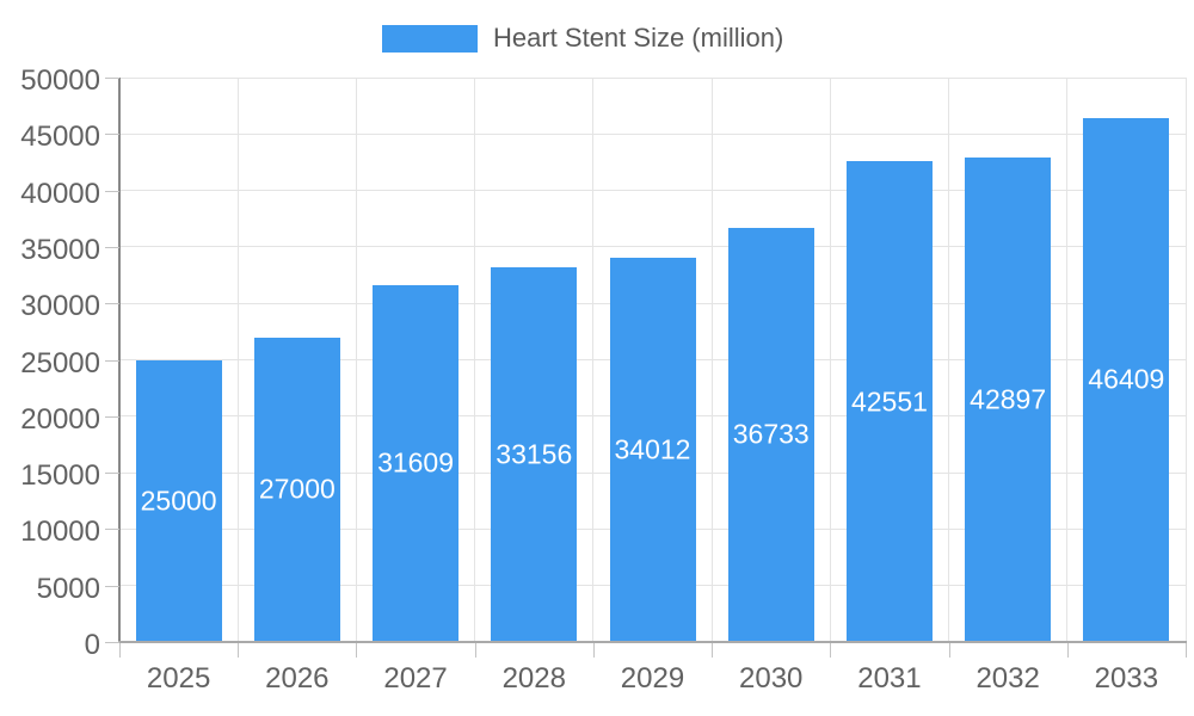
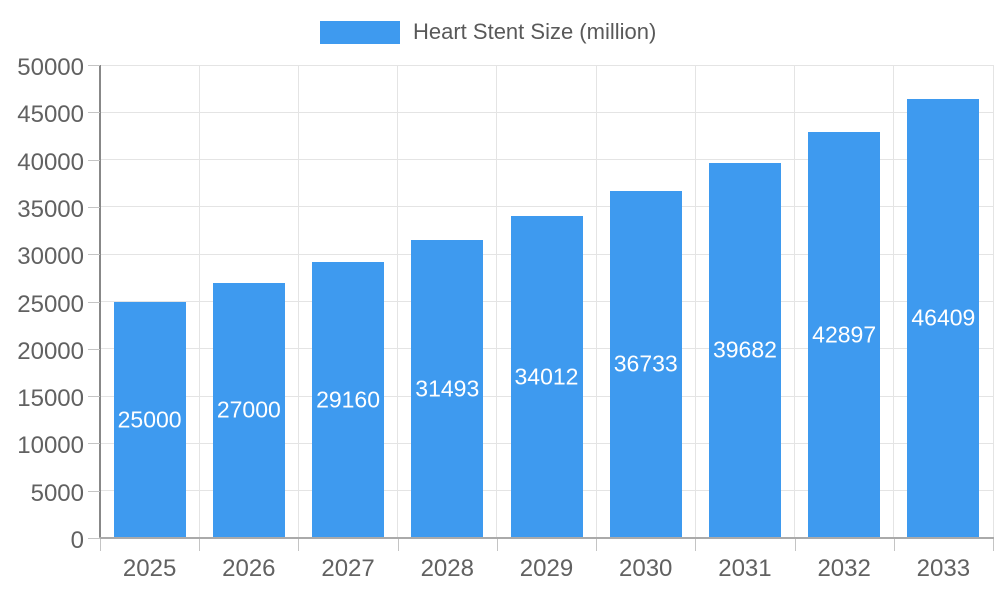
2027: 31609 -> 29160
2028: 33156 -> 31493
2031: 42551 -> 39682
